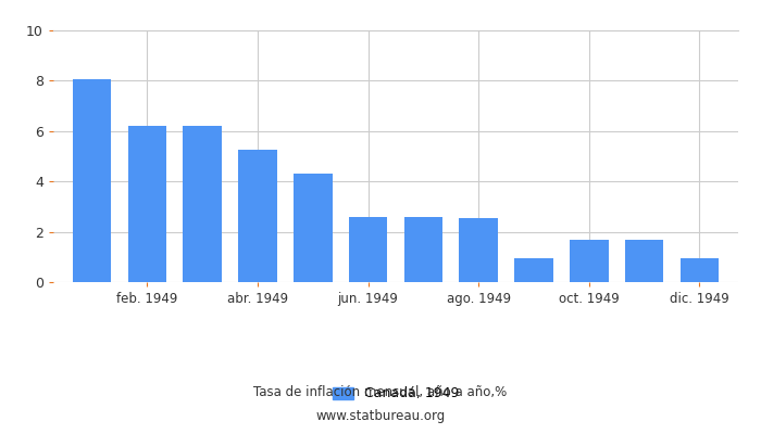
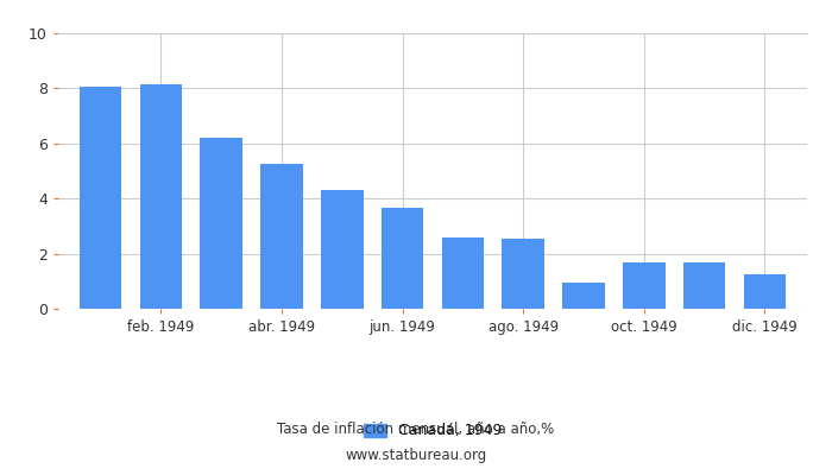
feb. 1949: 6.19 -> 8.15
jun. 1949: 2.59 -> 3.65
dic. 1949: 0.93 -> 1.25
